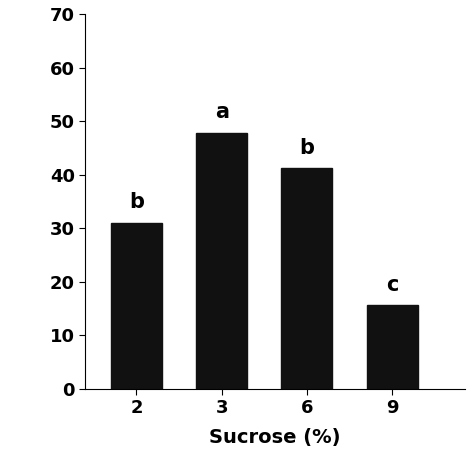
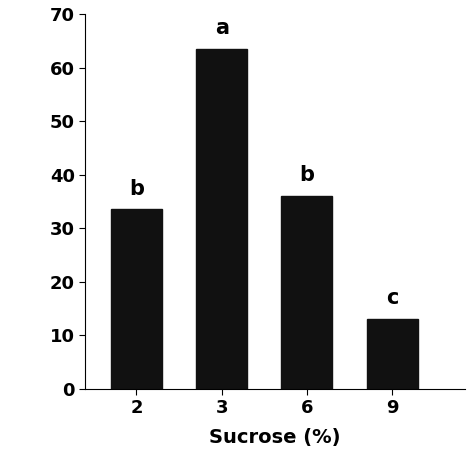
2: 31.0 -> 33.5
3: 47.8 -> 63.5
6: 41.2 -> 36.0
9: 15.6 -> 13.0
